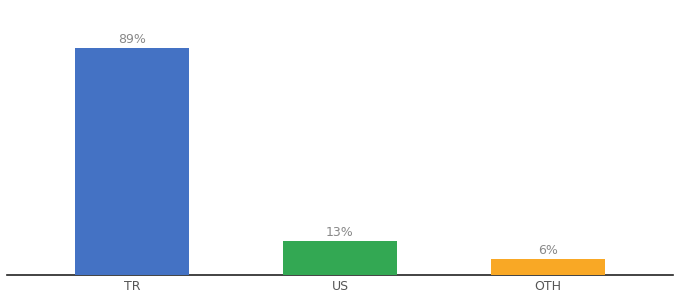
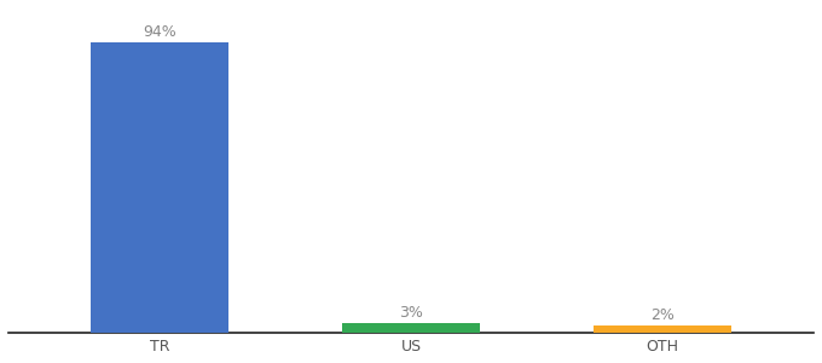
TR: 89% -> 94%
US: 13% -> 3%
OTH: 6% -> 2%
